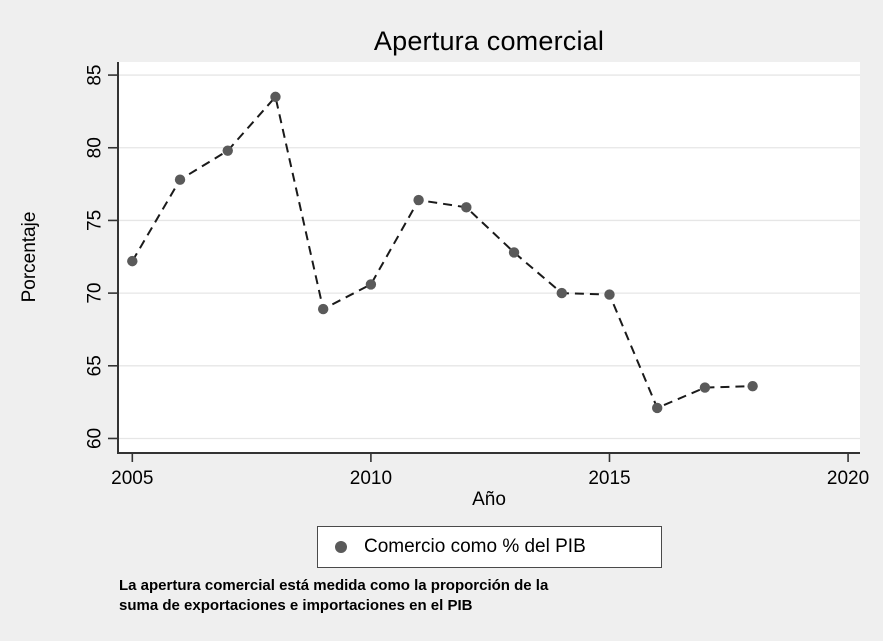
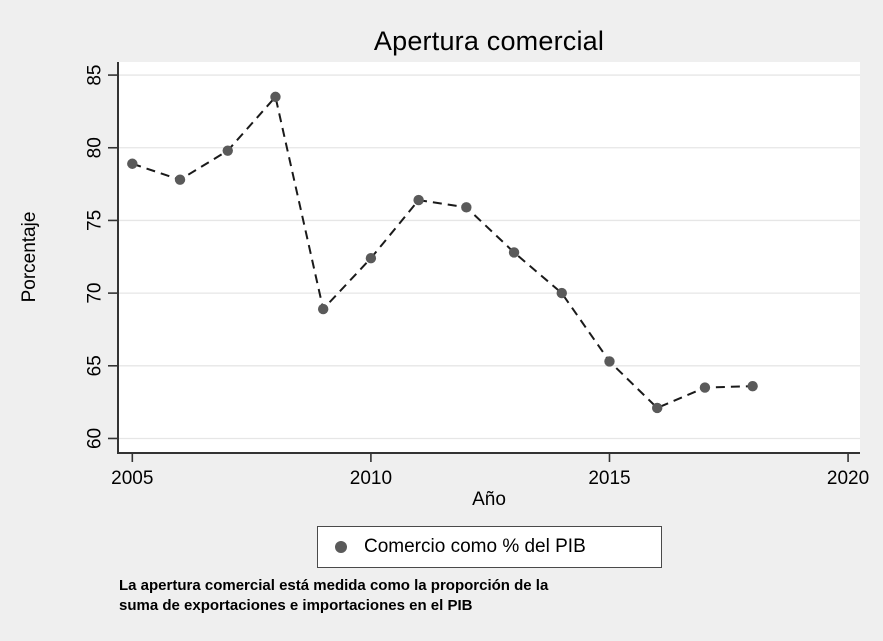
2005: 72.2 -> 78.9
2010: 70.6 -> 72.4
2015: 69.9 -> 65.3
